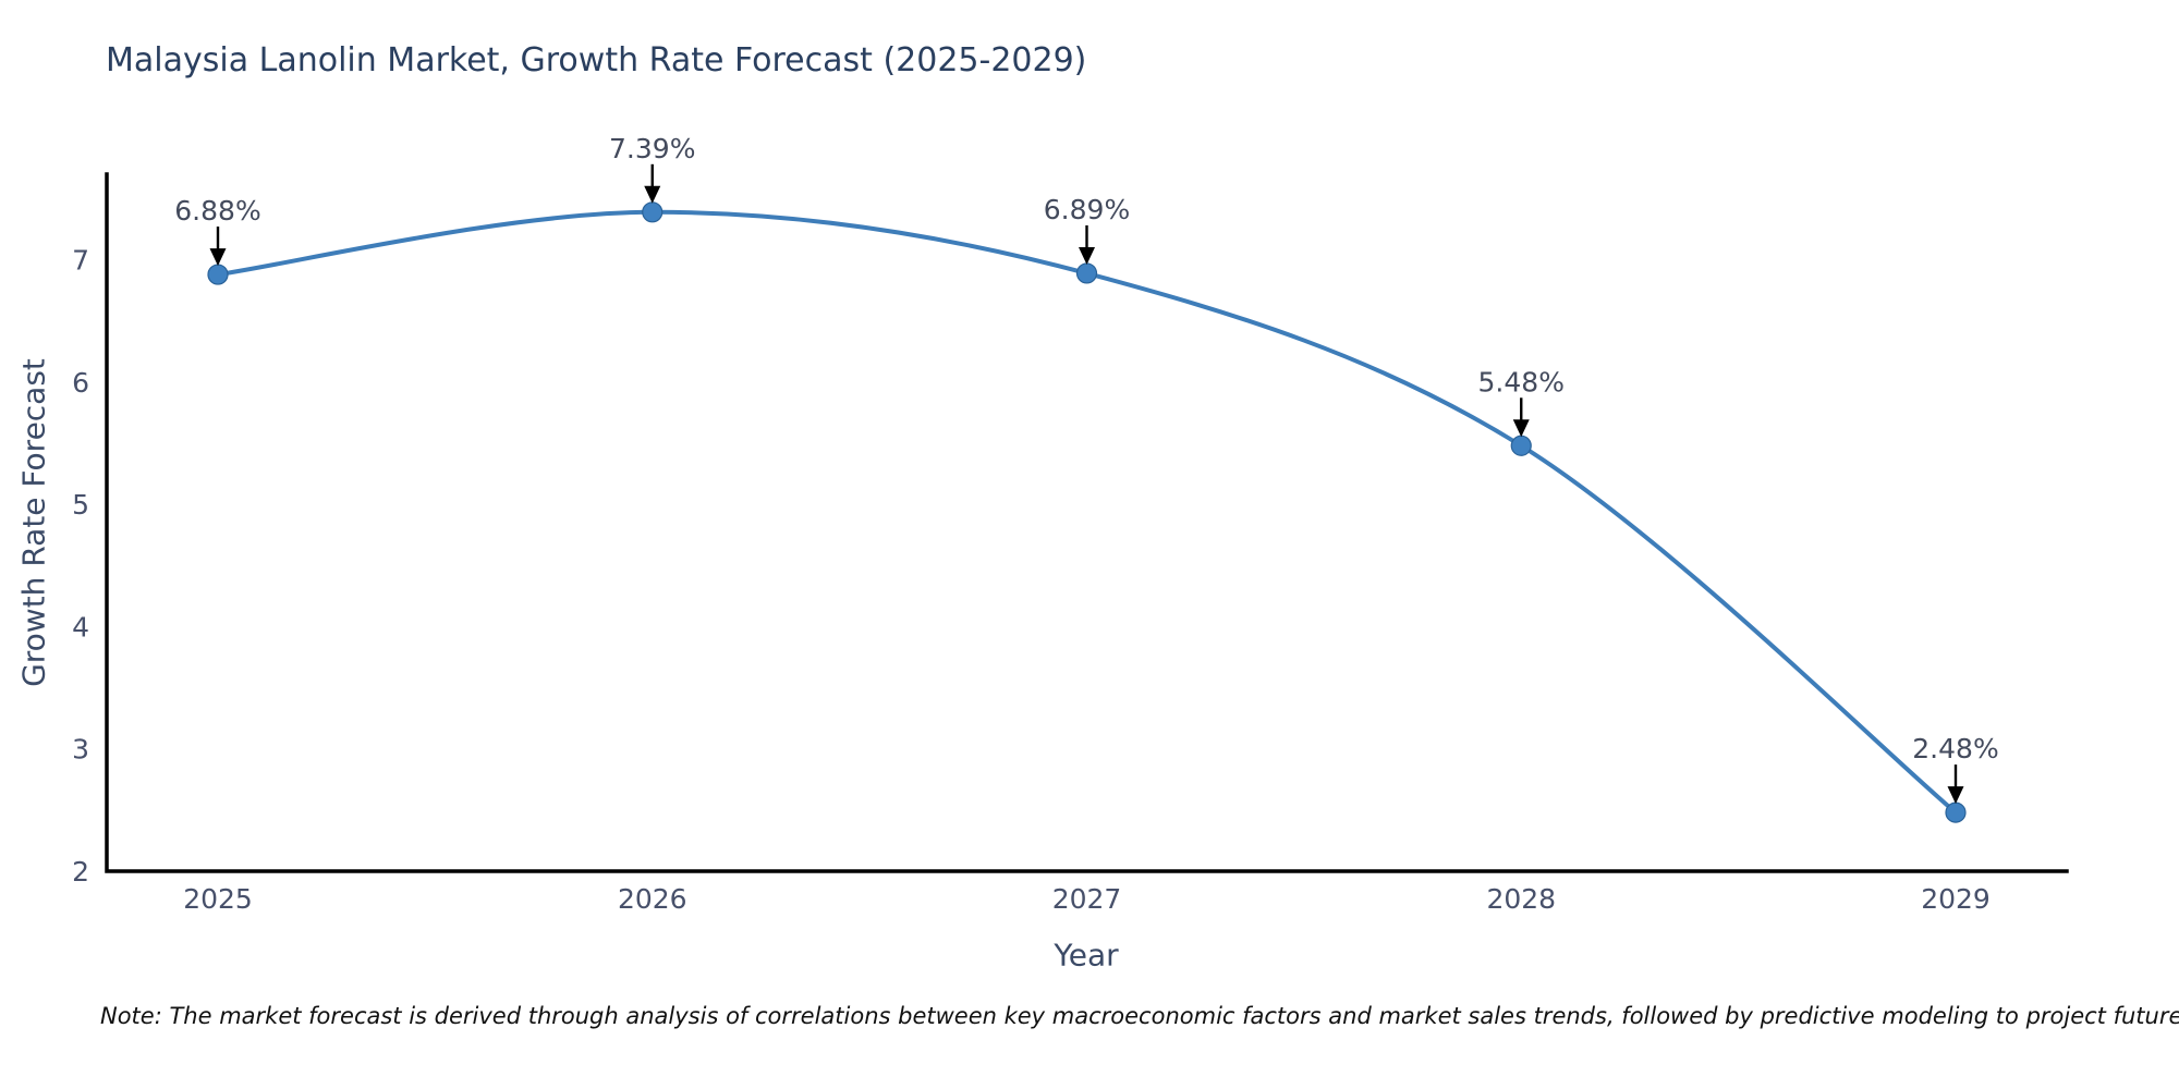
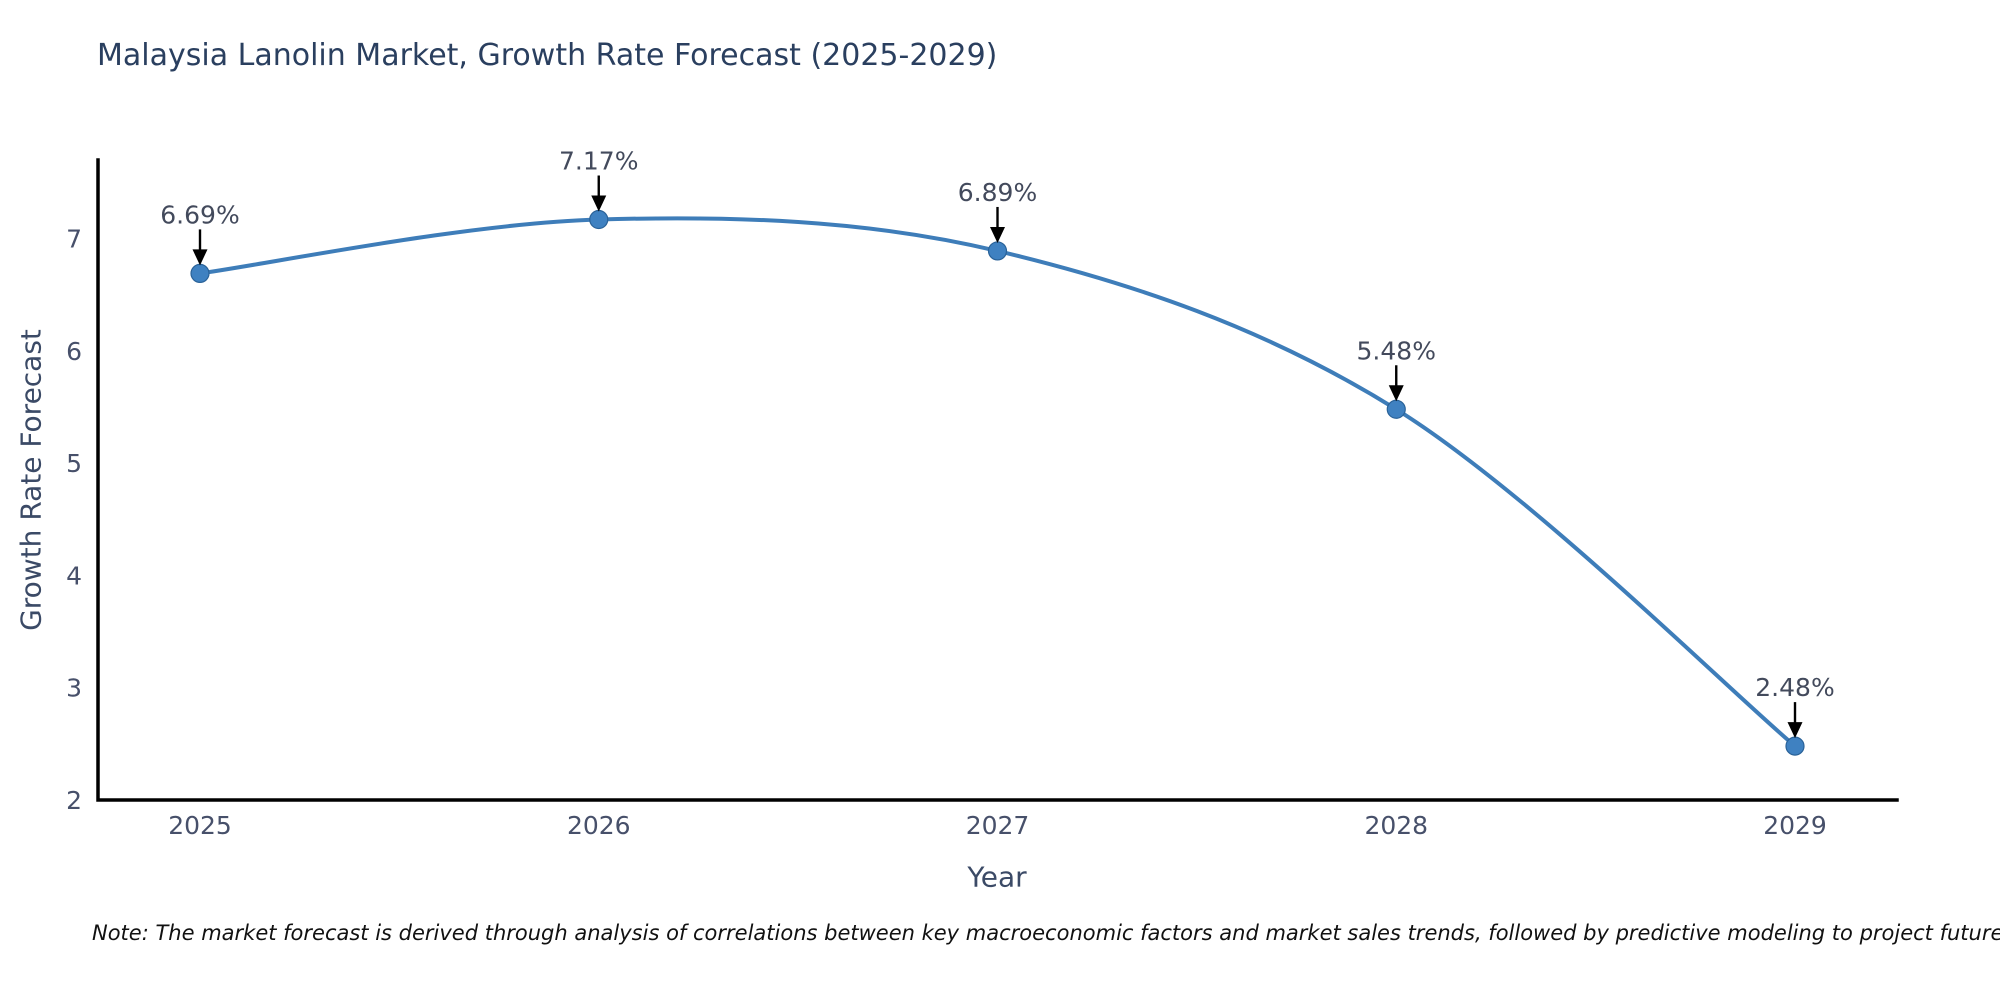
2025: 6.88% -> 6.69%
2026: 7.39% -> 7.17%
